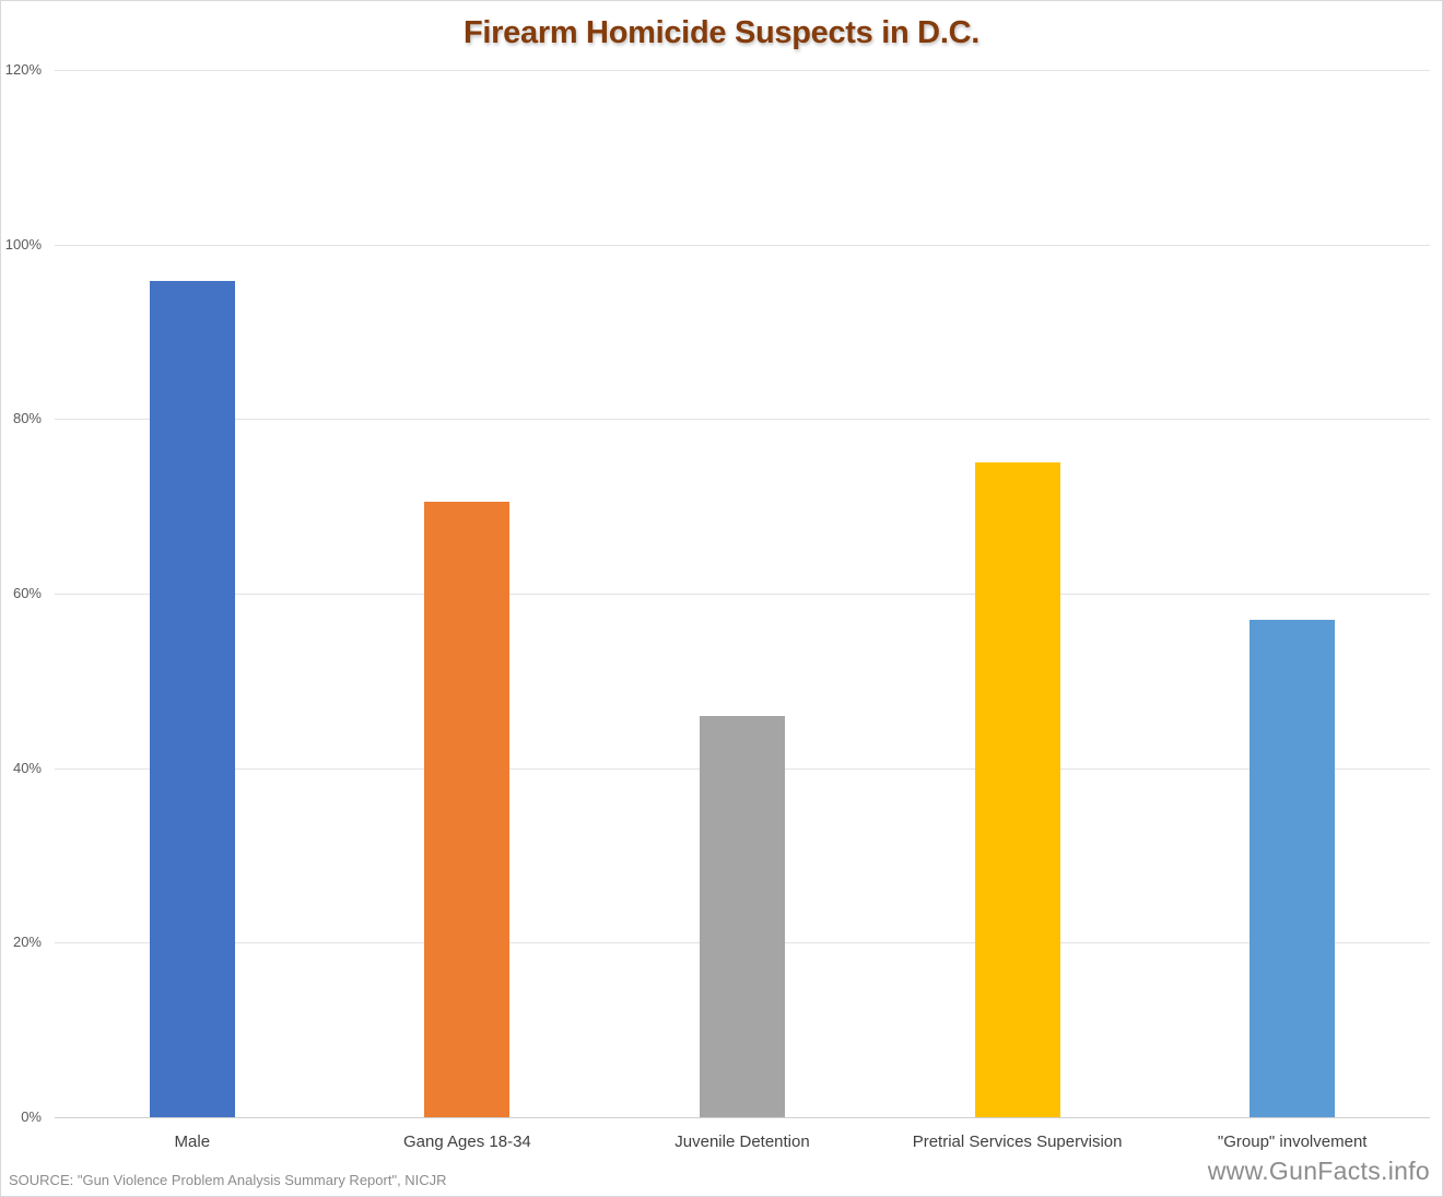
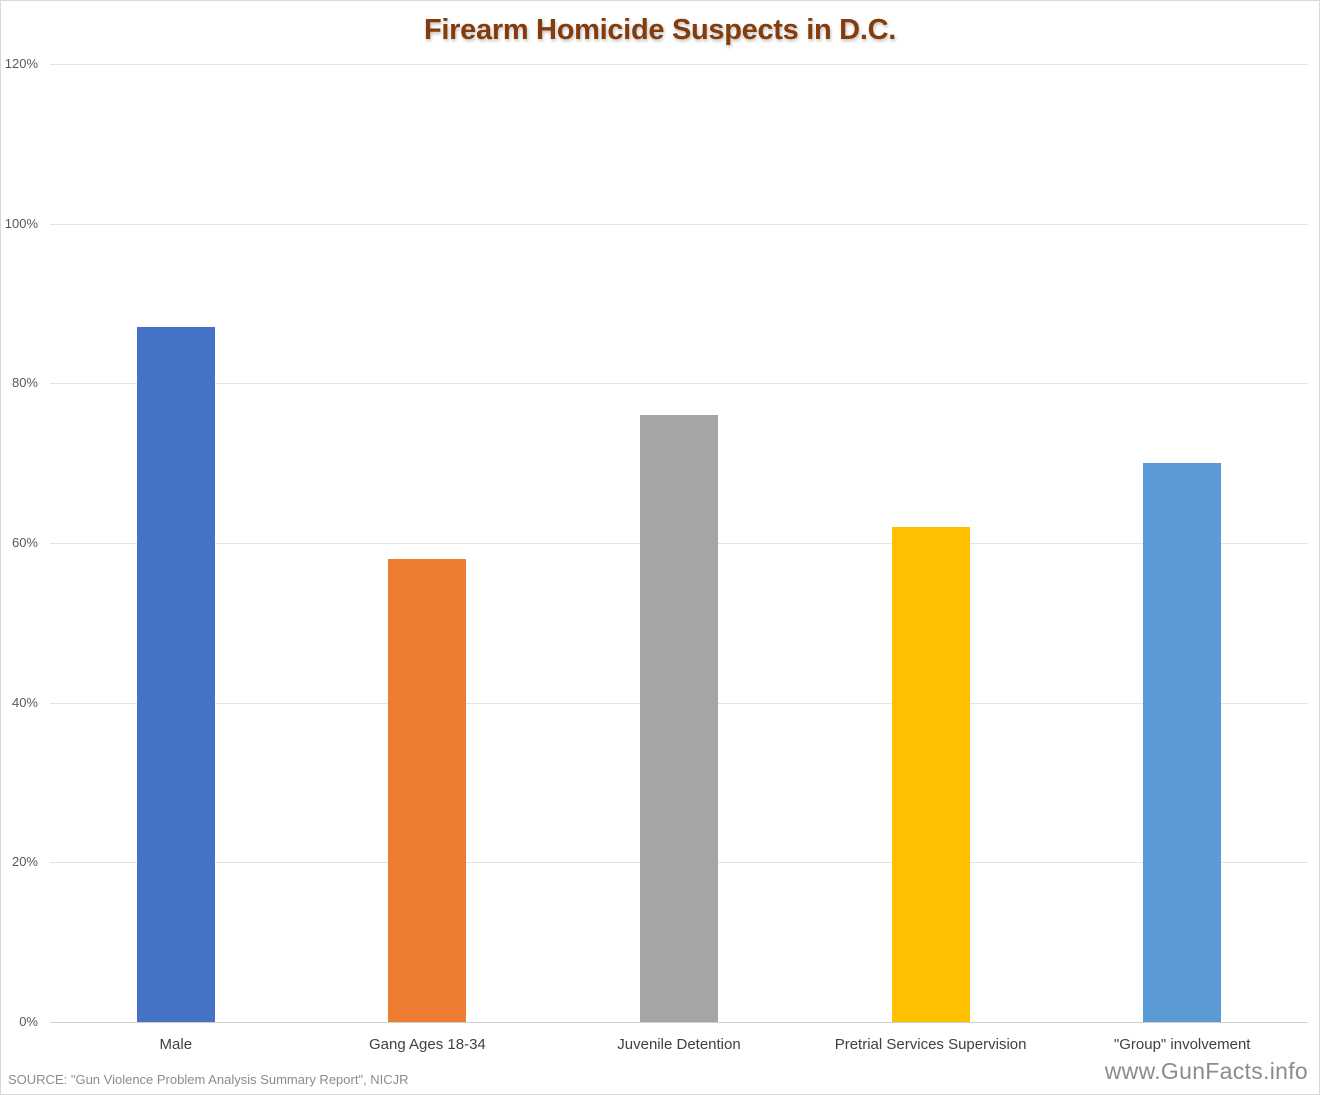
Male: 96% -> 87%
Gang Ages 18-34: 70% -> 58%
Juvenile Detention: 46% -> 76%
Pretrial Services Supervision: 75% -> 62%
"Group" involvement: 57% -> 70%
